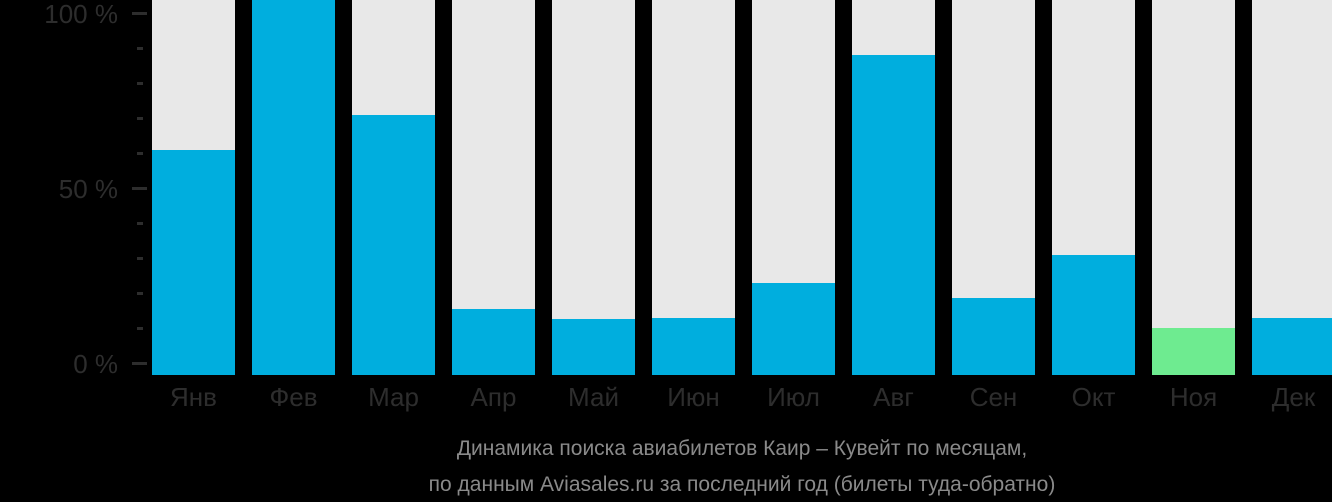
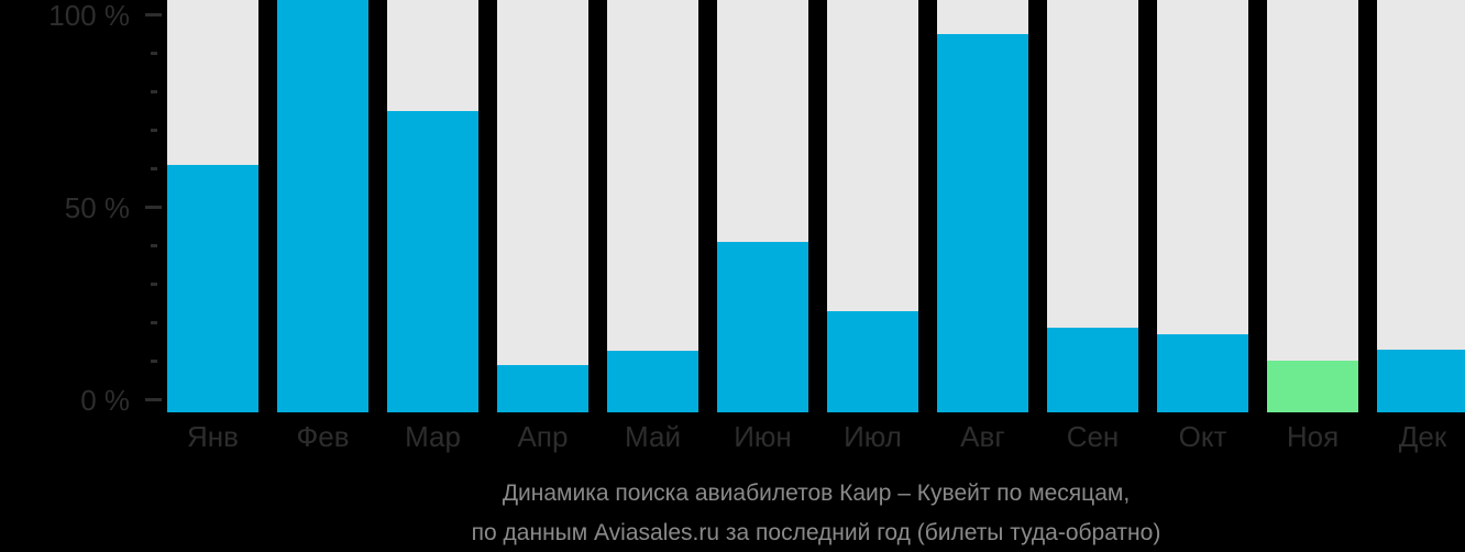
Мар: 71% -> 75%
Апр: 16% -> 9%
Июн: 13% -> 41%
Авг: 88% -> 95%
Окт: 31% -> 17%
